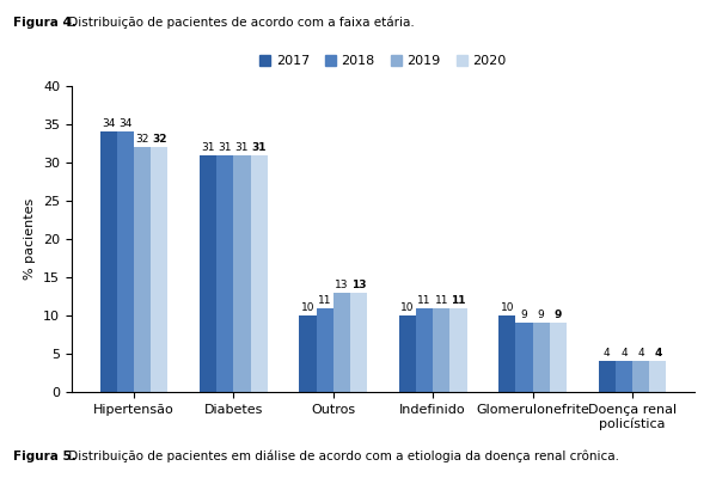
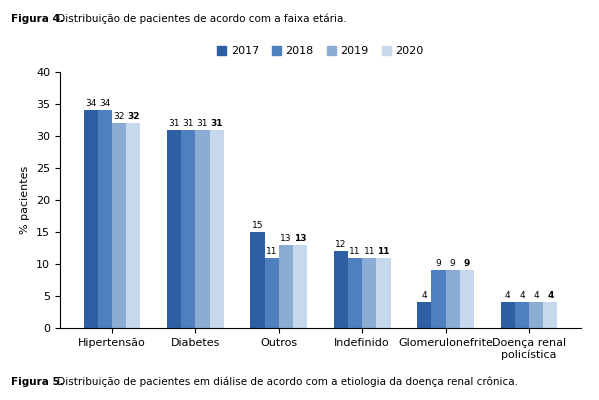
2017/Outros: 10 -> 15
2017/Indefinido: 10 -> 12
2017/Glomerulonefrite: 10 -> 4
